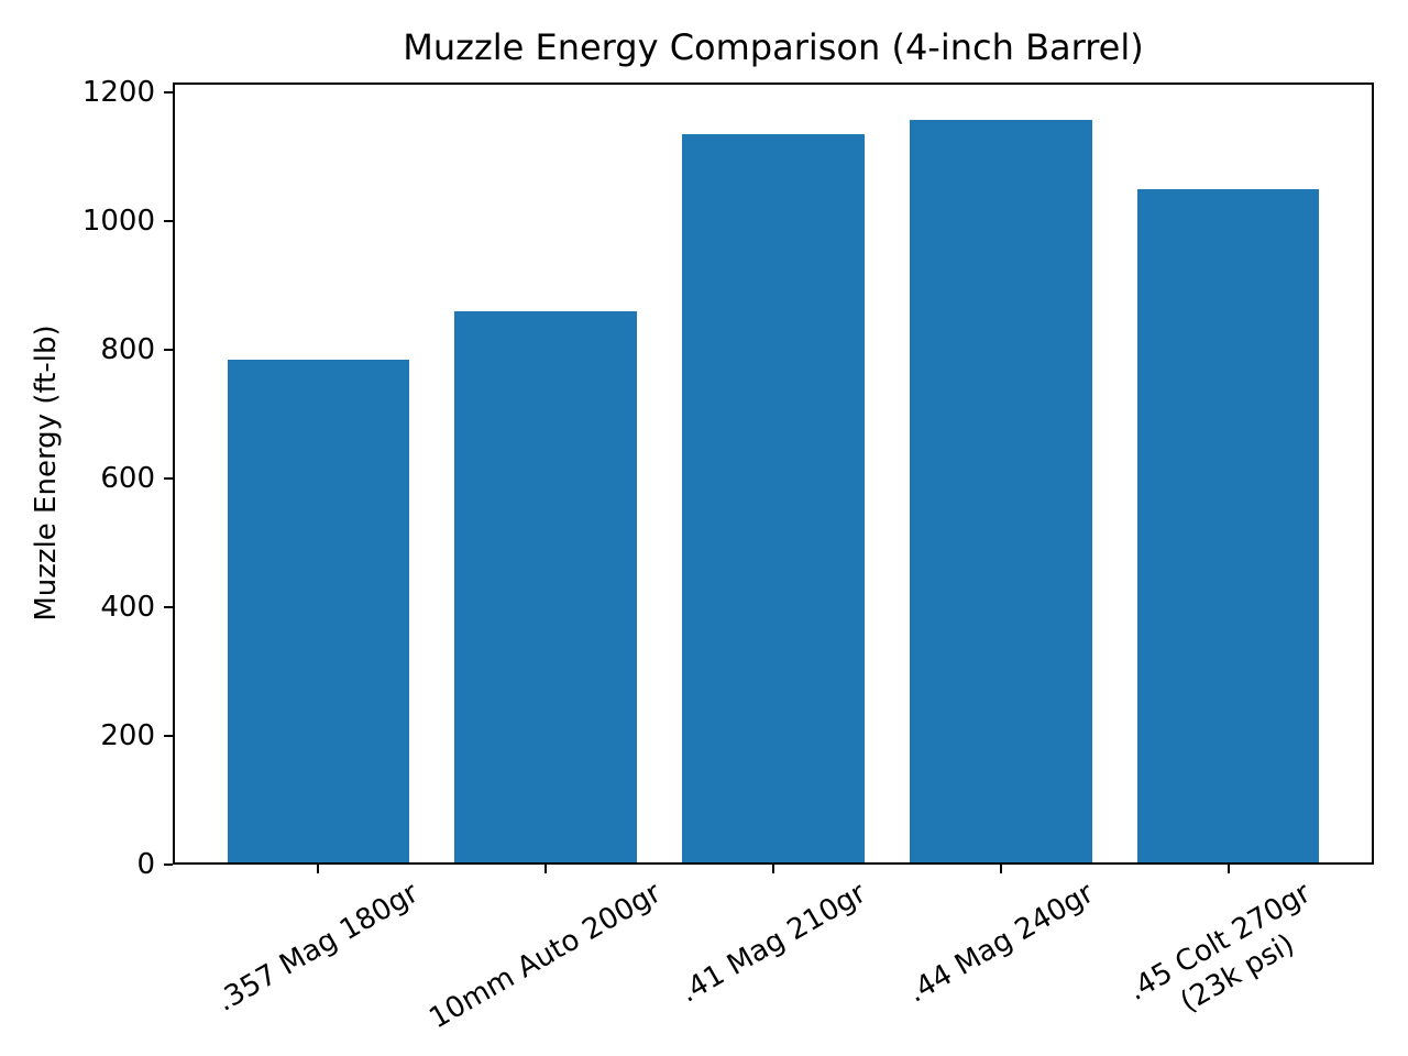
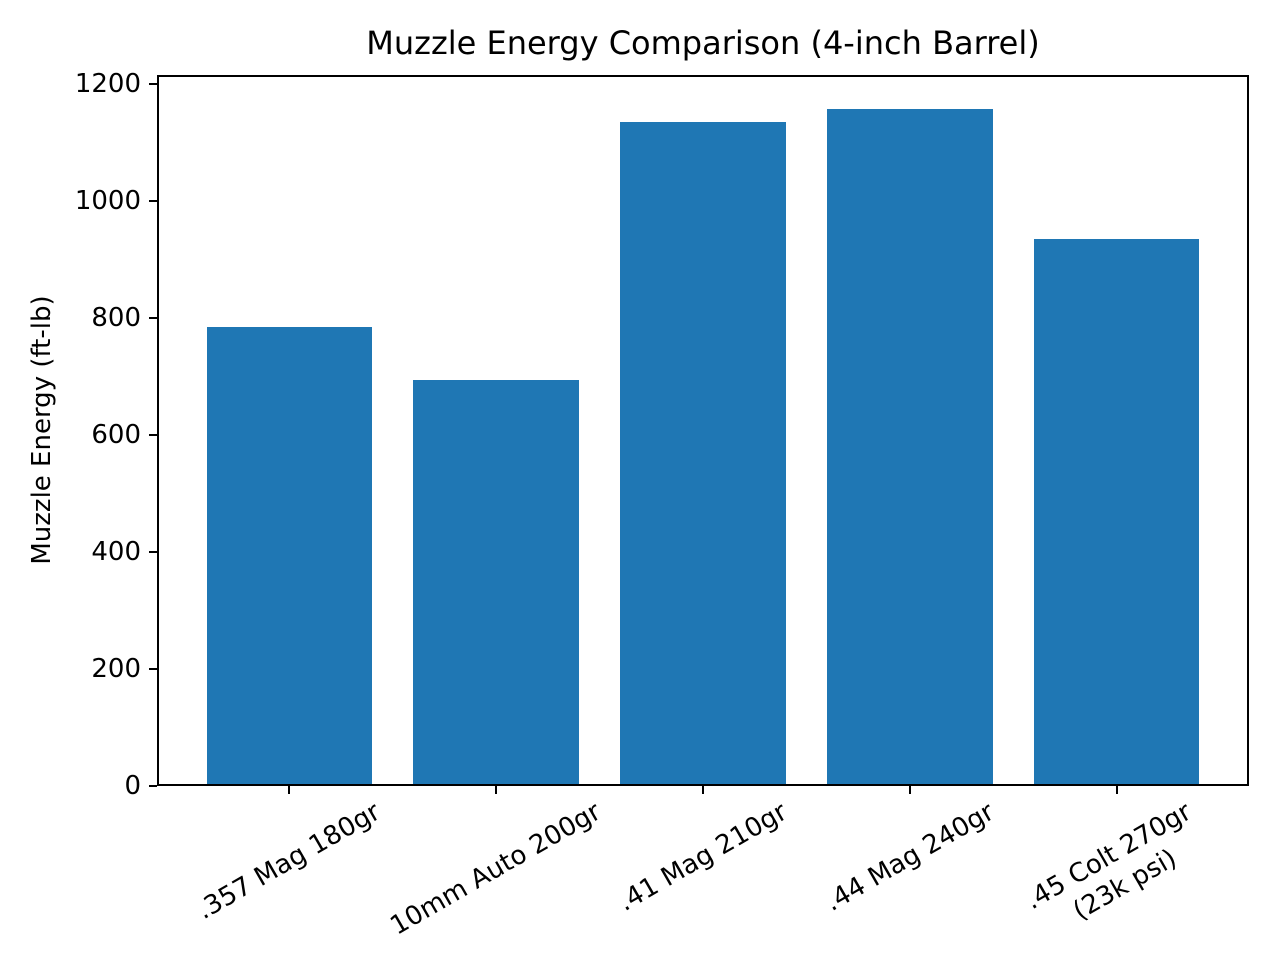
10mm Auto 200gr: 860 -> 690
.45 Colt 270gr (23k psi): 1050 -> 940
